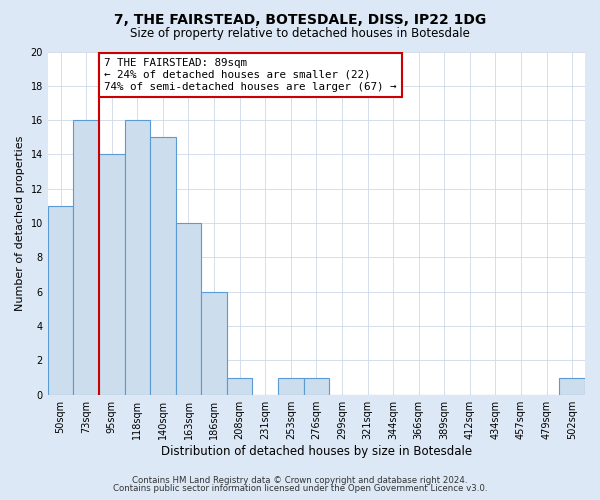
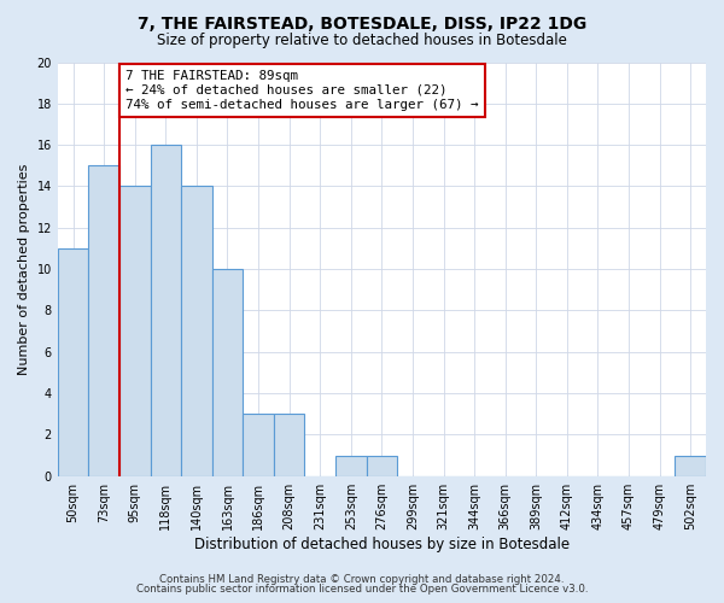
73sqm: 16 -> 15
140sqm: 15 -> 14
186sqm: 6 -> 3
208sqm: 1 -> 3
